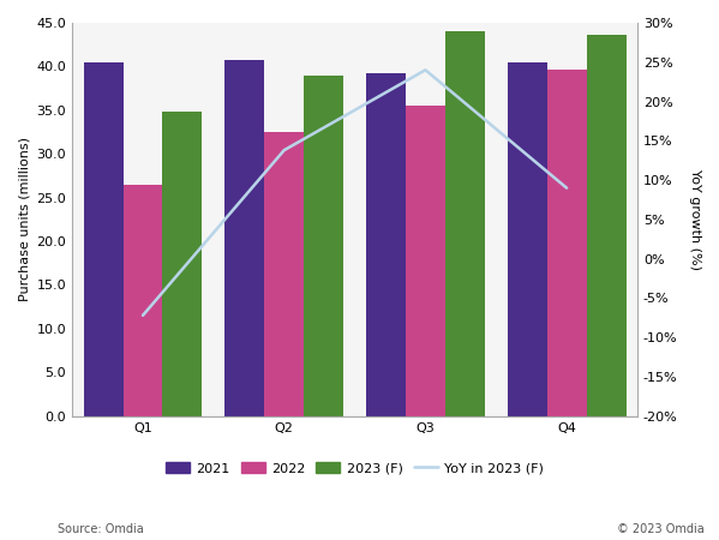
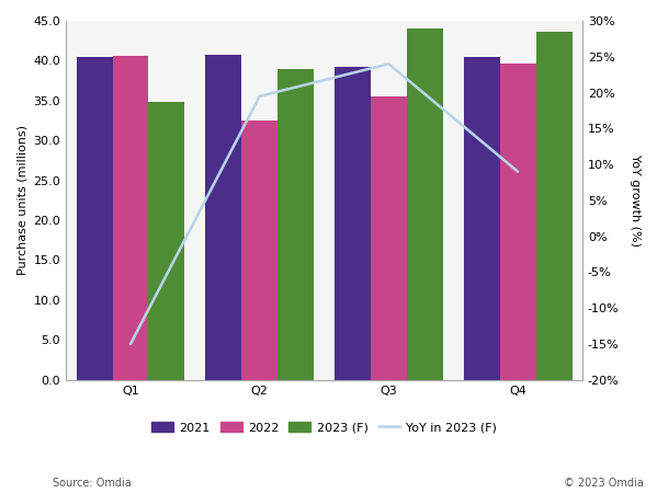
2022/Q1: 26.4 -> 40.6
YoY in 2023 (F)/Q1: -7.2% -> -15.0%
YoY in 2023 (F)/Q2: 13.8% -> 19.5%
